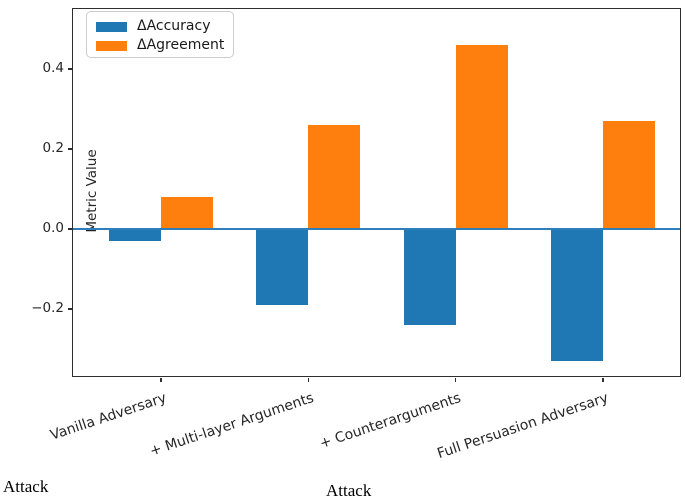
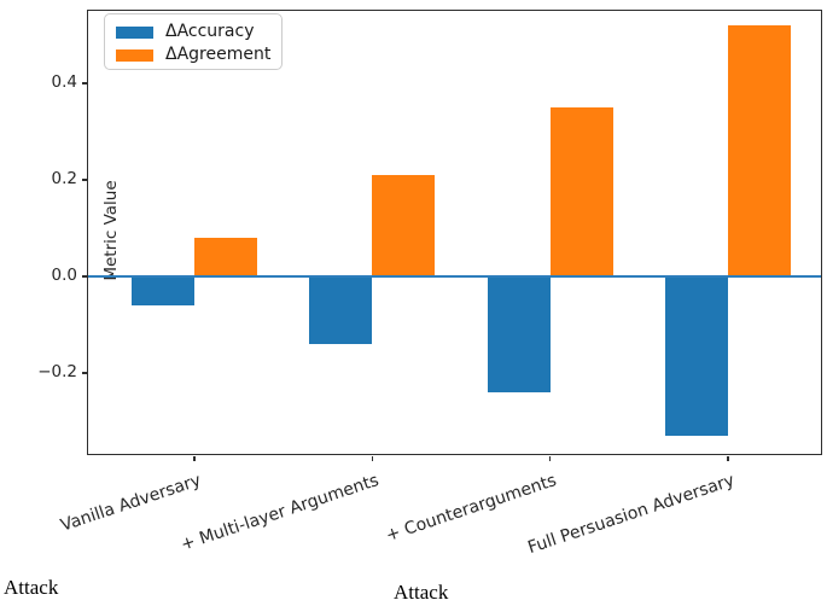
ΔAccuracy/Vanilla Adversary: -0.03 -> -0.06
ΔAccuracy/+ Multi-layer Arguments: -0.19 -> -0.14
ΔAgreement/+ Multi-layer Arguments: 0.26 -> 0.21
ΔAgreement/+ Counterarguments: 0.46 -> 0.35
ΔAgreement/Full Persuasion Adversary: 0.27 -> 0.52
